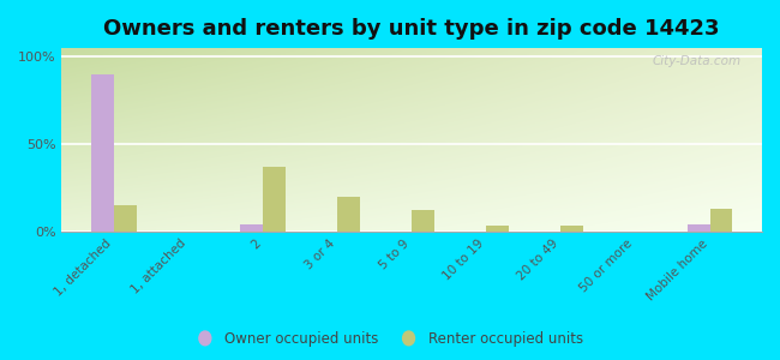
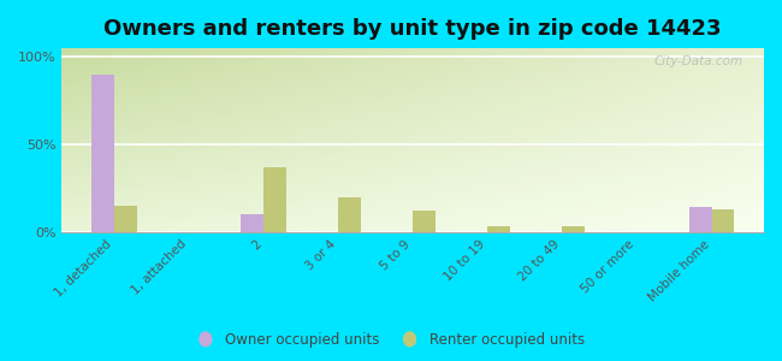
Owner occupied units/2: 4% -> 10%
Owner occupied units/Mobile home: 4% -> 14%
